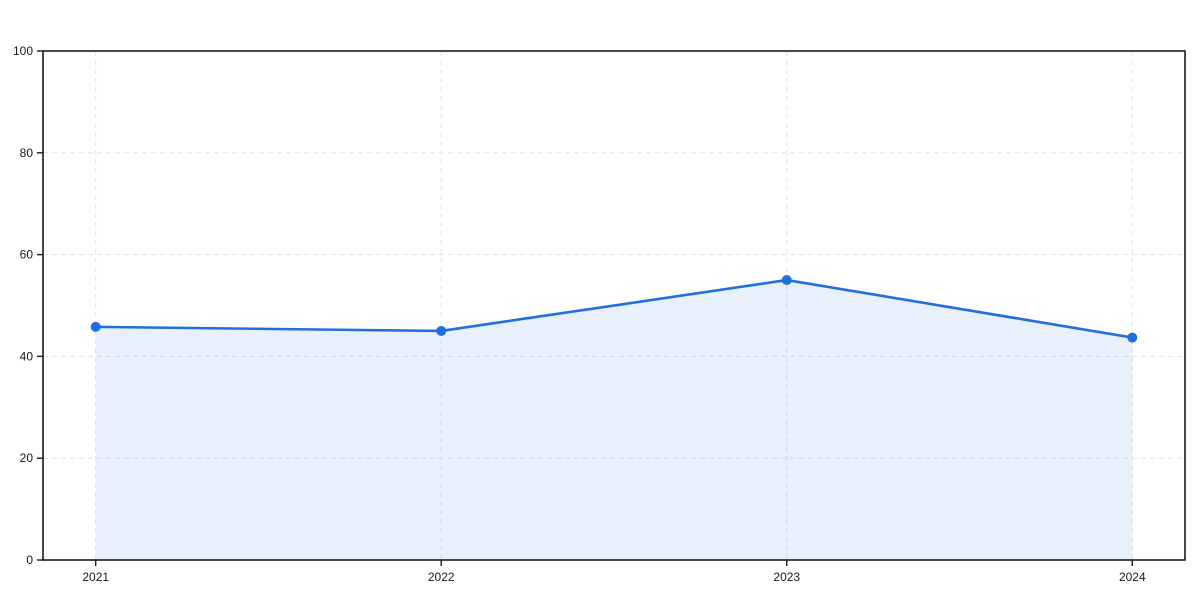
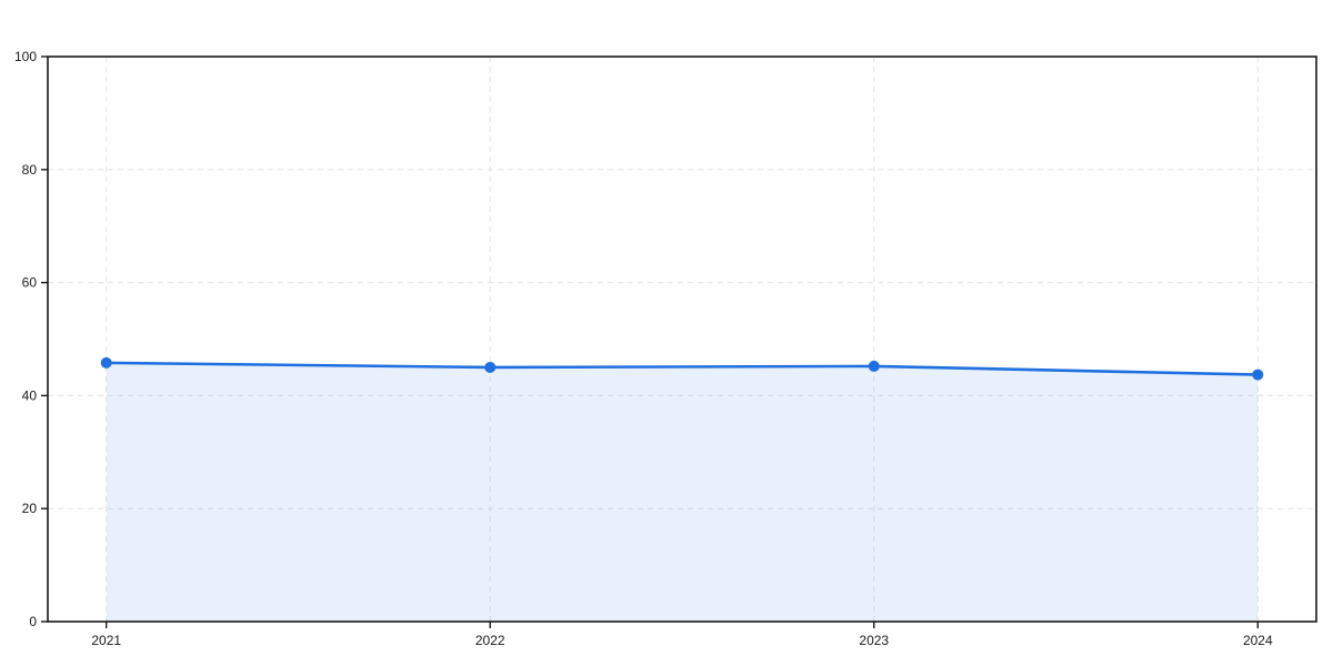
2023: 55 -> 45
